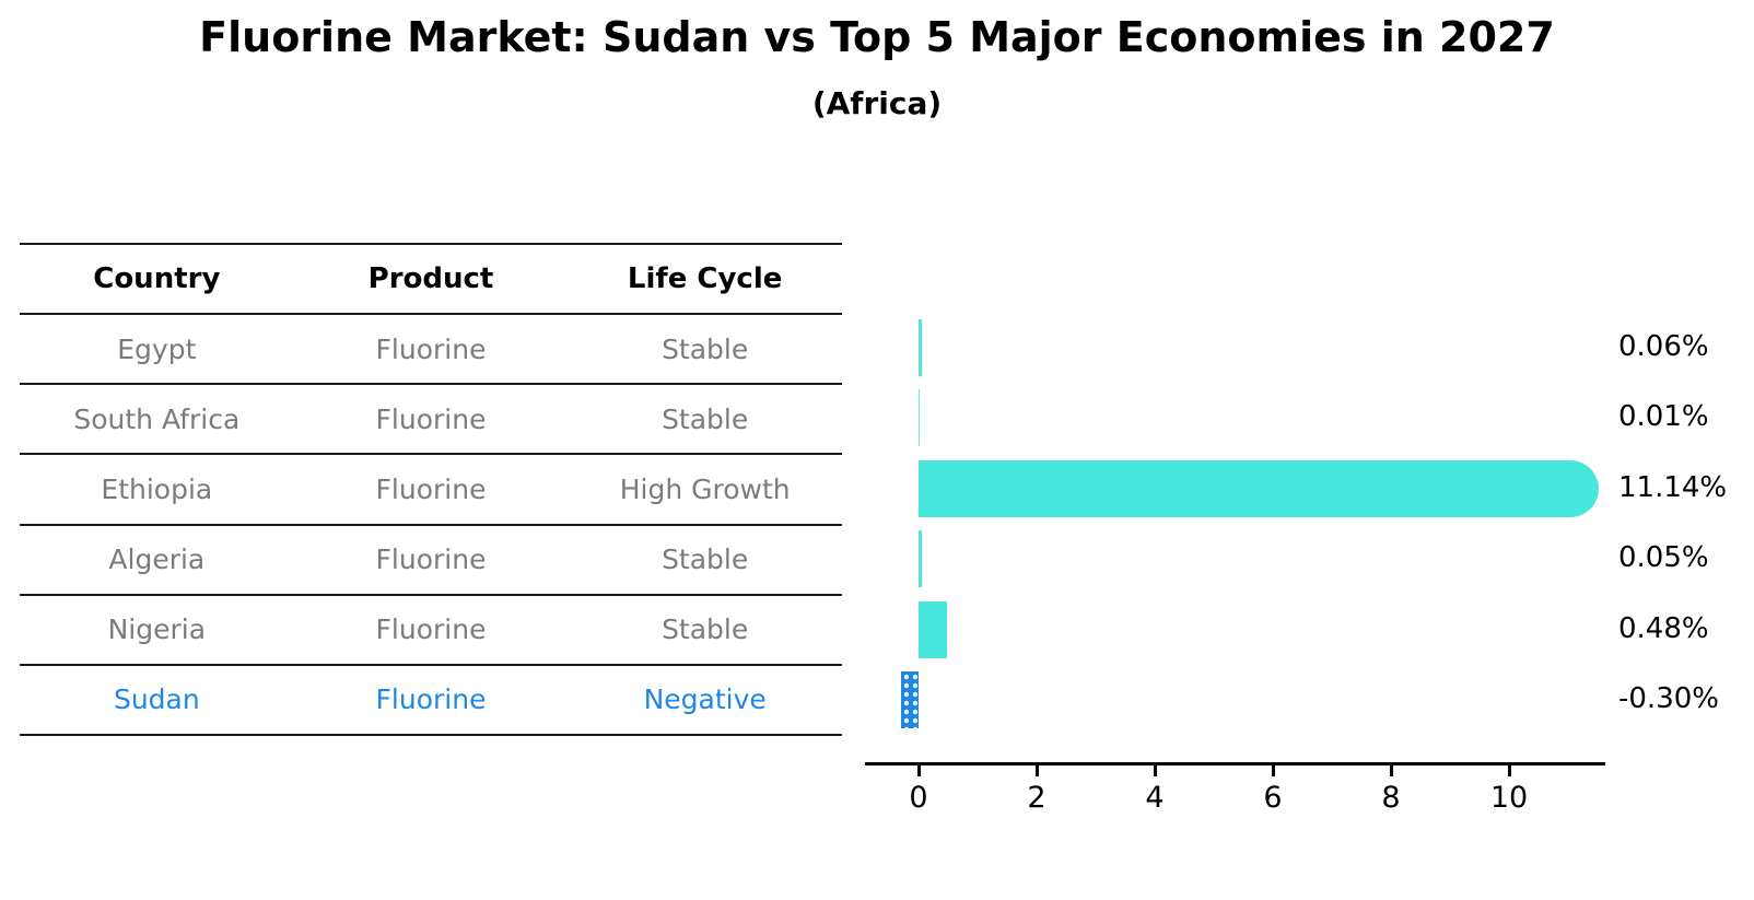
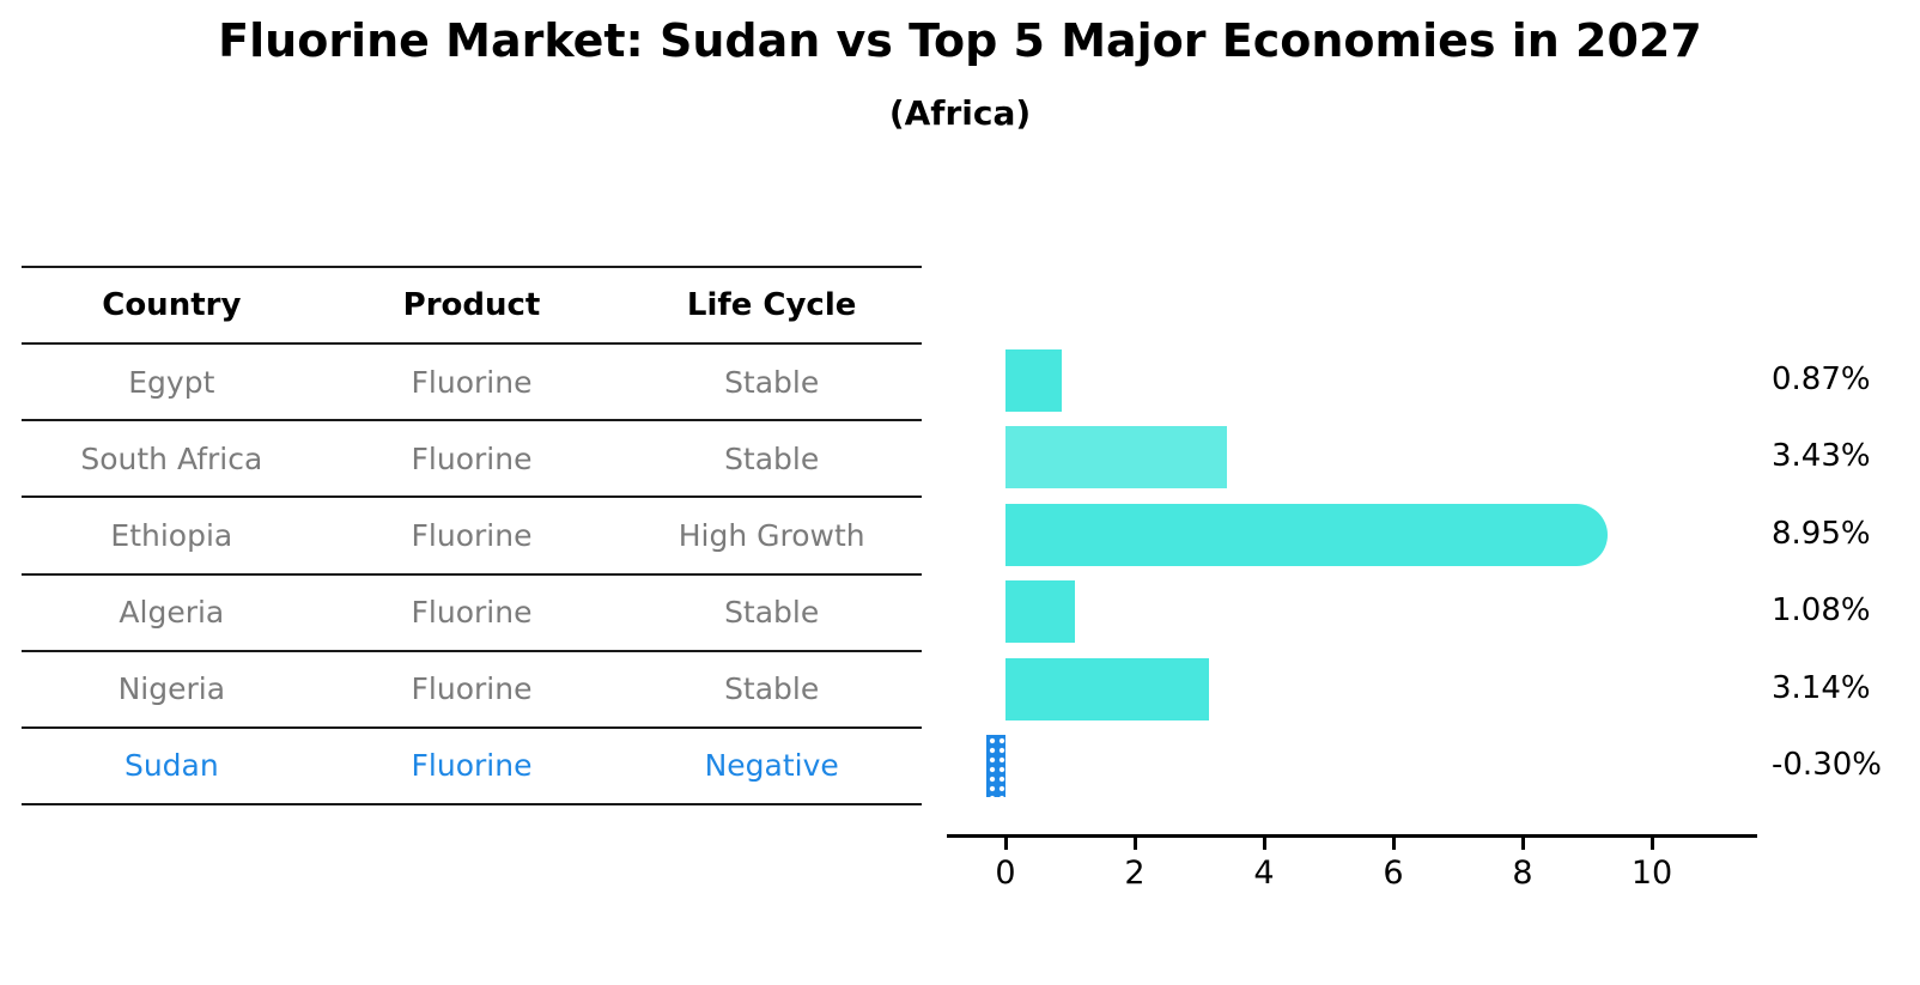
Egypt: 0.06% -> 0.87%
South Africa: 0.01% -> 3.43%
Ethiopia: 11.14% -> 8.95%
Algeria: 0.05% -> 1.08%
Nigeria: 0.48% -> 3.14%
